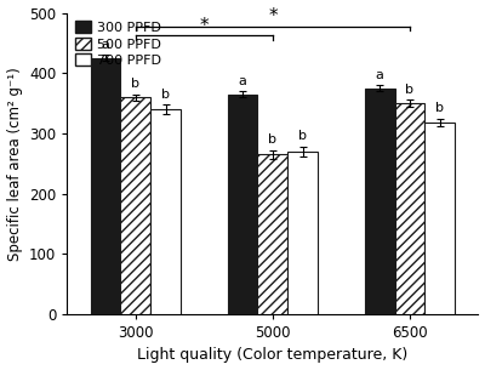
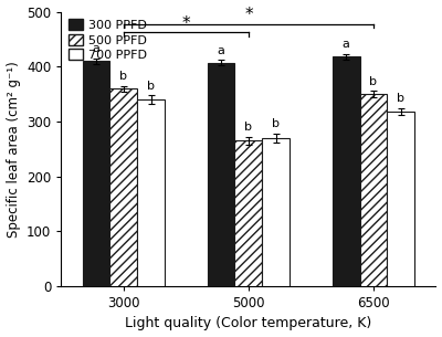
300 PPFD/3000: 425 -> 410
300 PPFD/5000: 365 -> 407
300 PPFD/6500: 375 -> 418
